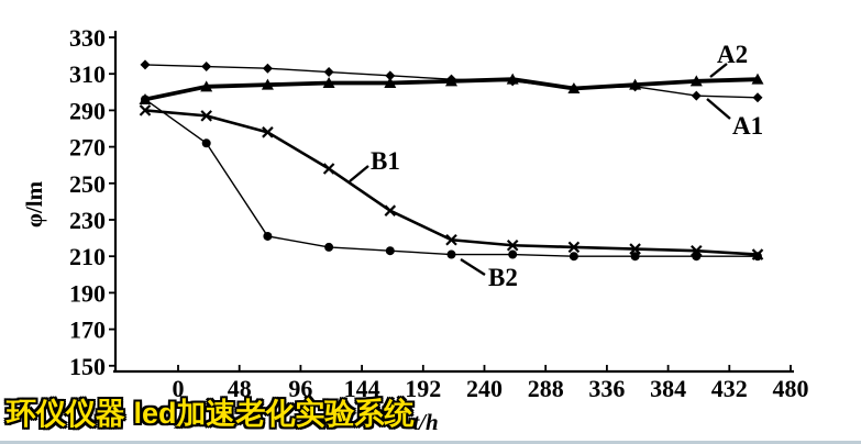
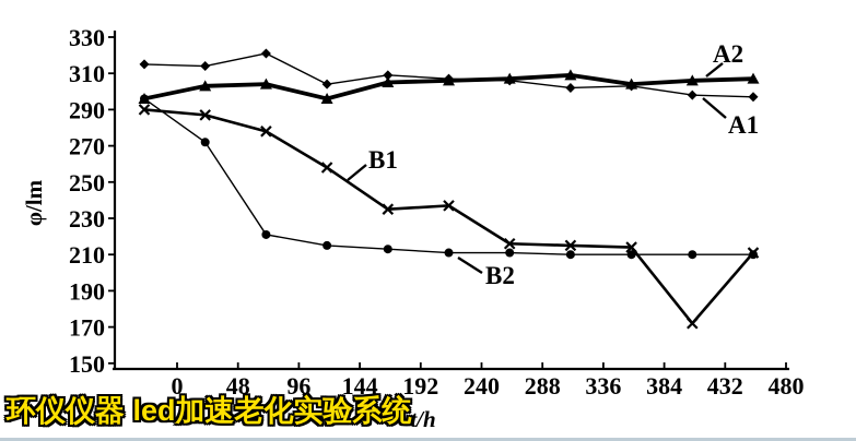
A1/96: 313 -> 321
A1/144: 311 -> 304
A2/144: 305 -> 296
B1/240: 219 -> 237
A2/336: 302 -> 309
B1/432: 213 -> 172
